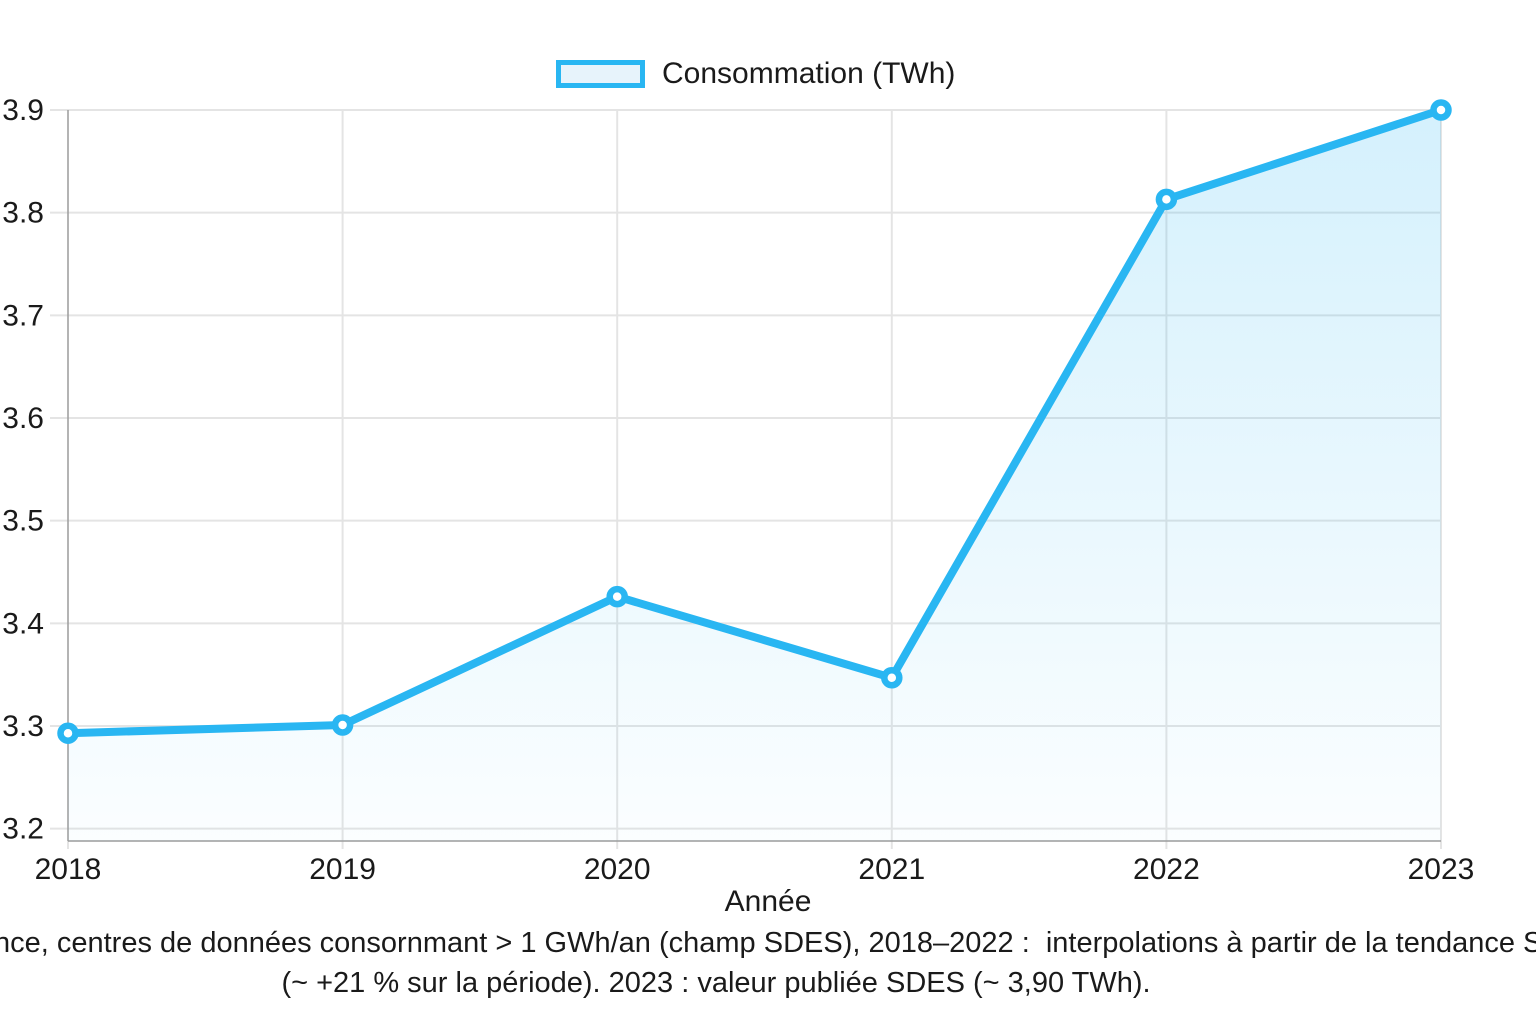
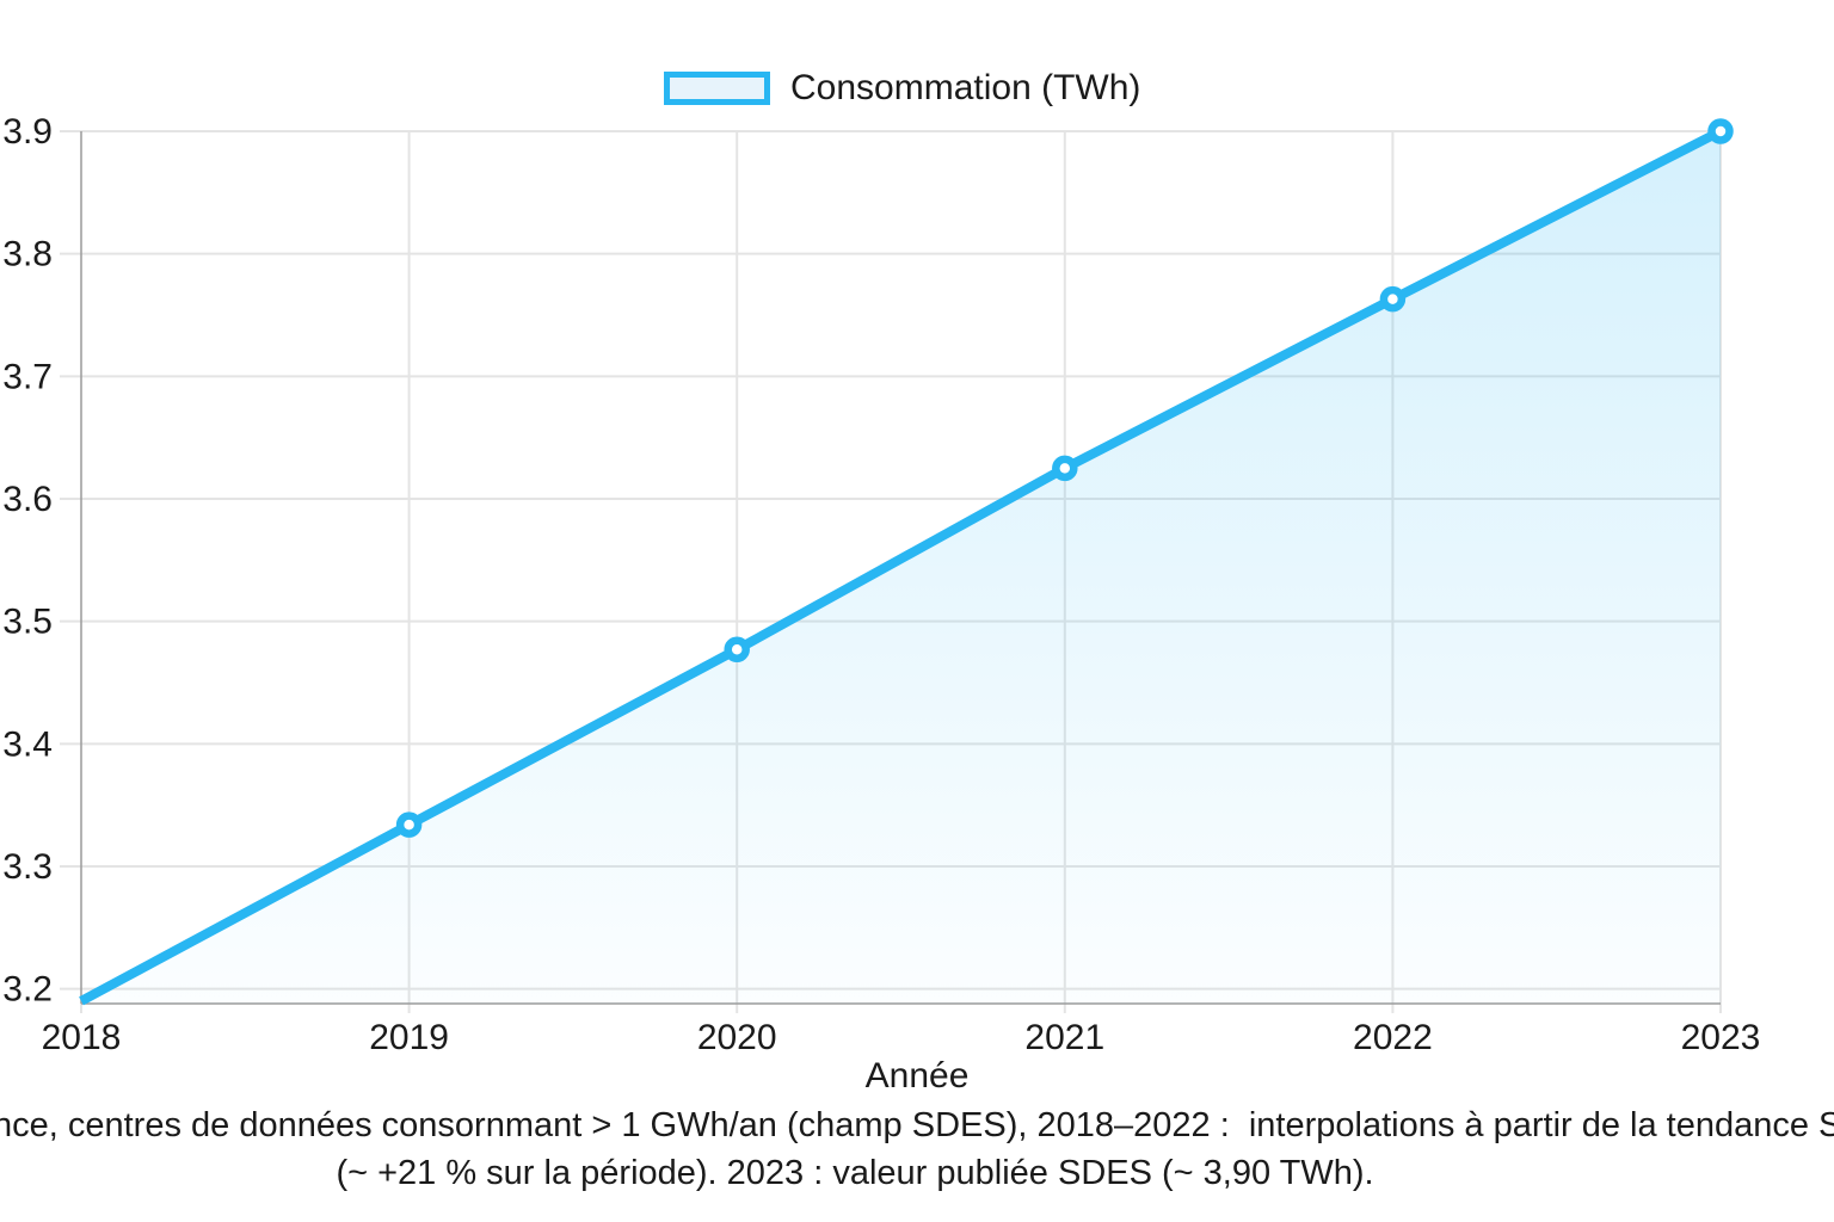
2018: 3.293 -> 3.190
2019: 3.301 -> 3.334
2020: 3.426 -> 3.477
2021: 3.347 -> 3.625
2022: 3.813 -> 3.763
